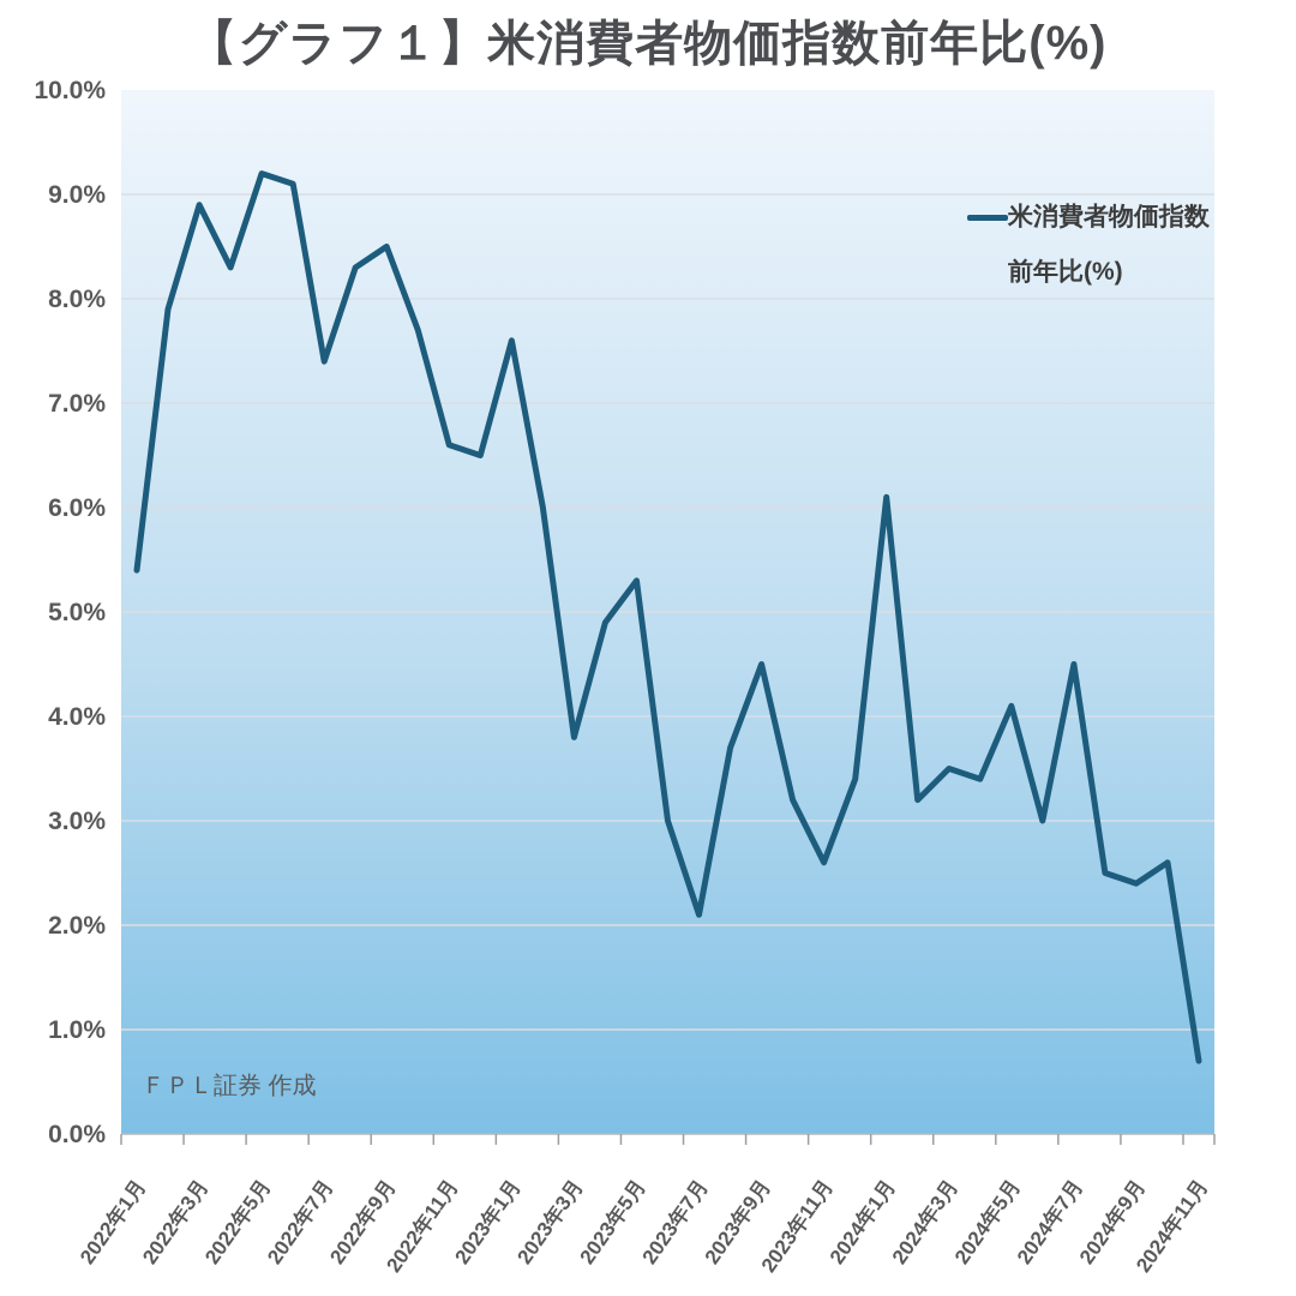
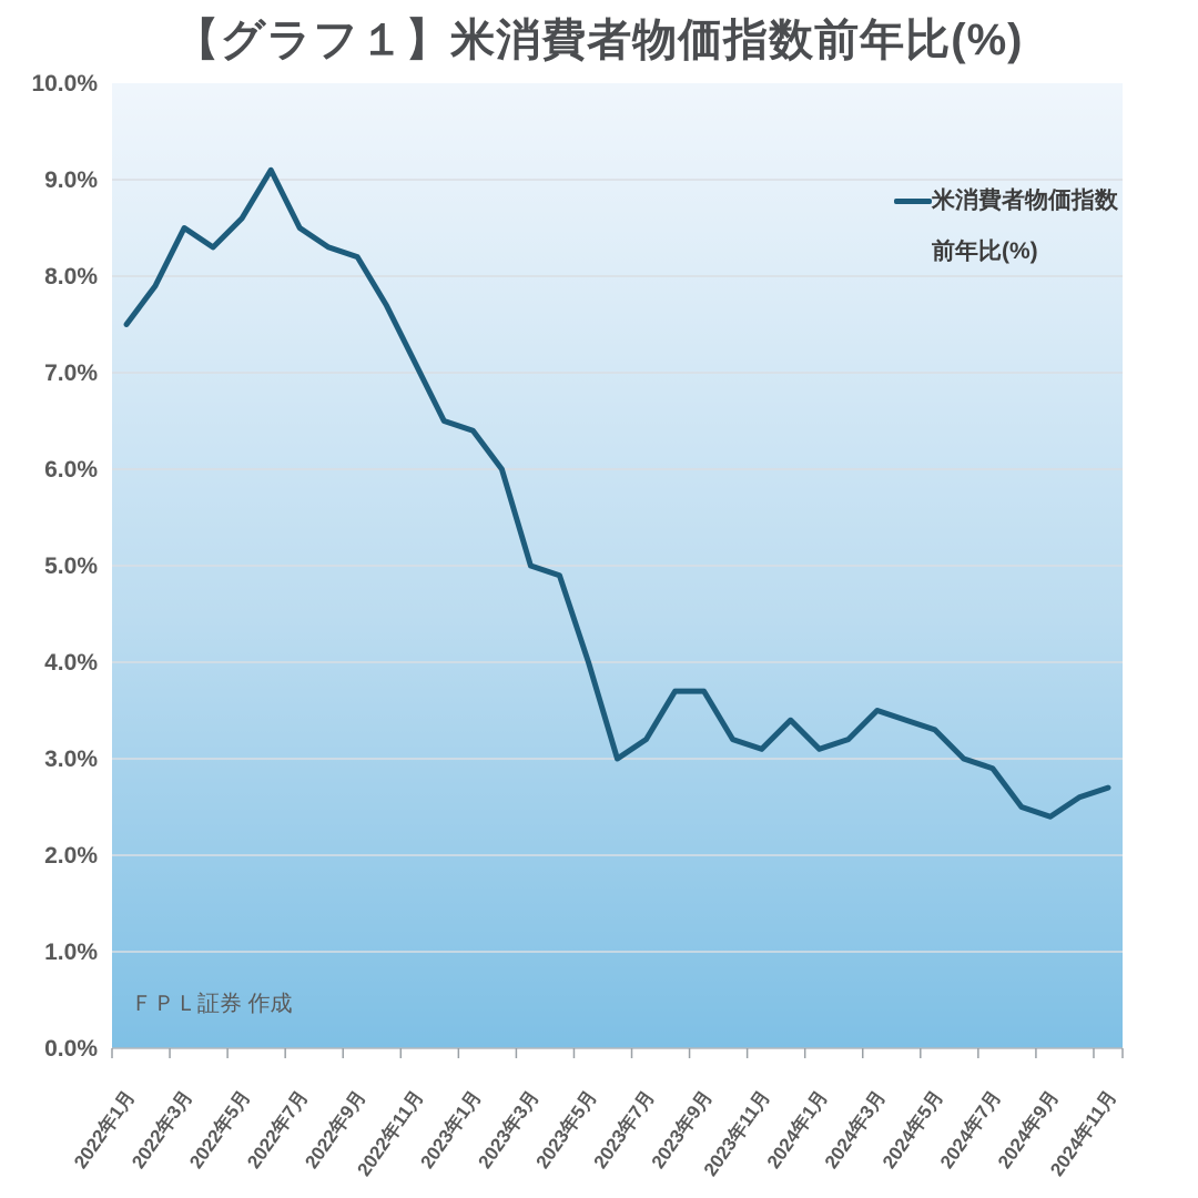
2022年1月: 5.4% -> 7.5%
2022年3月: 8.9% -> 8.5%
2022年5月: 9.2% -> 8.6%
2022年7月: 7.4% -> 8.5%
2022年9月: 8.5% -> 8.2%
2022年11月: 6.6% -> 7.1%
2023年1月: 7.6% -> 6.4%
2023年3月: 3.8% -> 5.0%
2023年5月: 5.3% -> 4.0%
2023年7月: 2.1% -> 3.2%
2023年9月: 4.5% -> 3.7%
2023年11月: 2.6% -> 3.1%
2024年1月: 6.1% -> 3.1%
2024年5月: 4.1% -> 3.3%
2024年7月: 4.5% -> 2.9%
2024年11月: 0.7% -> 2.7%
